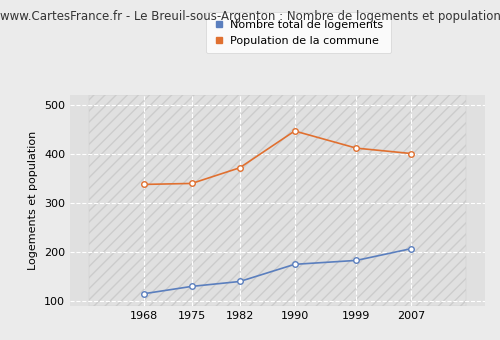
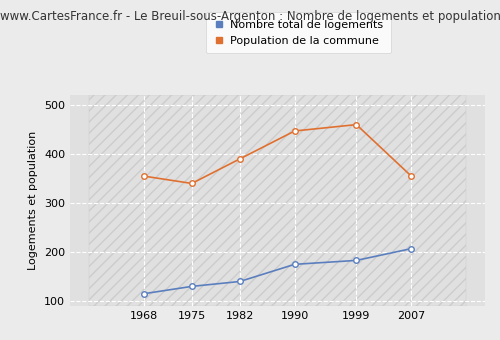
Population de la commune/1968: 338 -> 355
Population de la commune/1982: 372 -> 390
Population de la commune/1999: 412 -> 460
Population de la commune/2007: 401 -> 355
